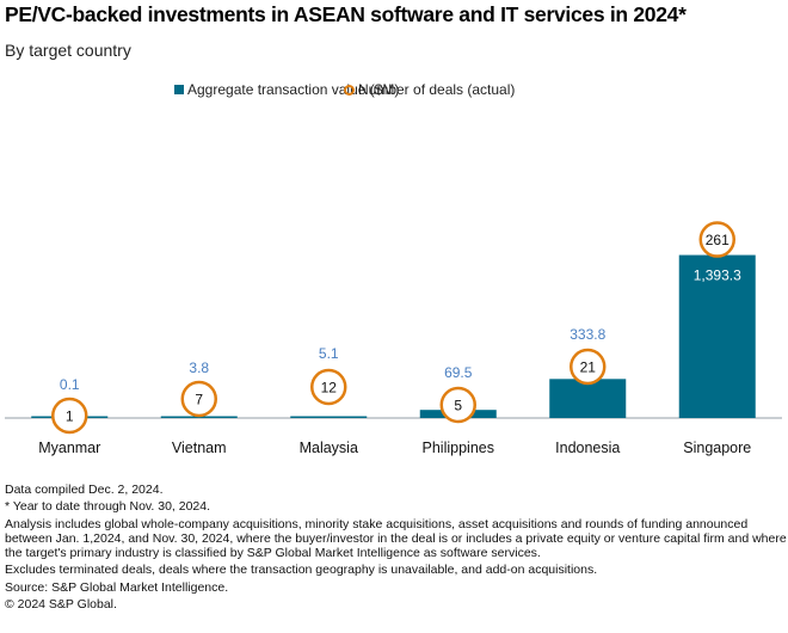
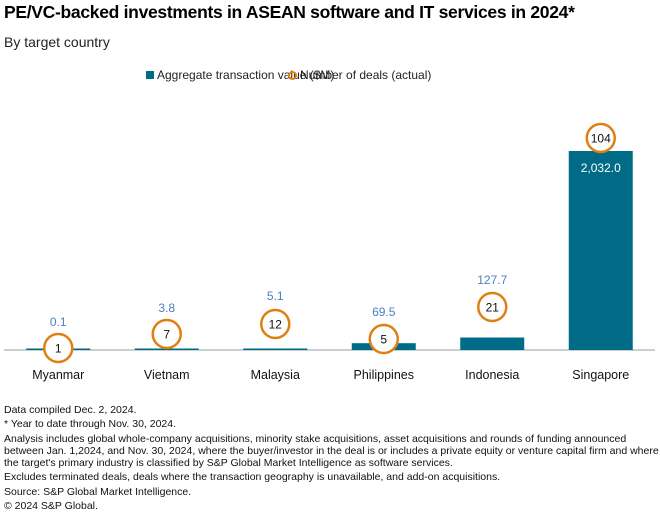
Aggregate transaction value ($M)/Indonesia: 333.8 -> 127.7
Aggregate transaction value ($M)/Singapore: 1,393.3 -> 2,032.0
Number of deals (actual)/Singapore: 261 -> 104
